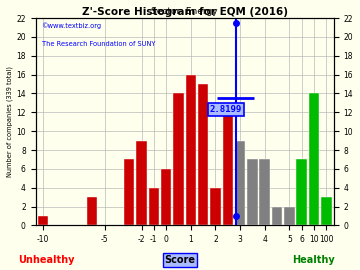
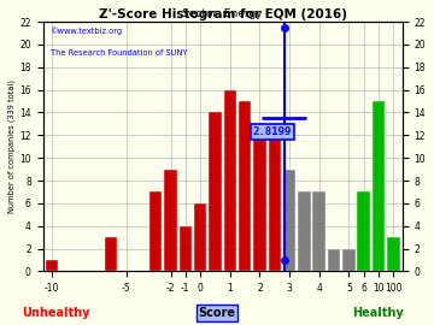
2: 4 -> 12
10: 14 -> 15
